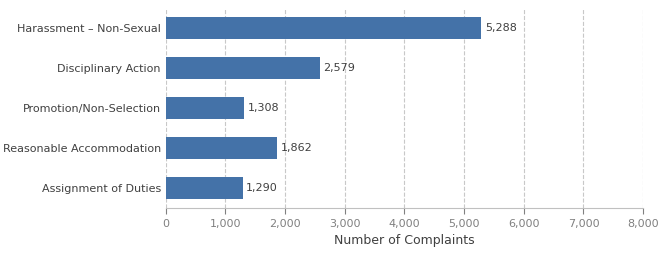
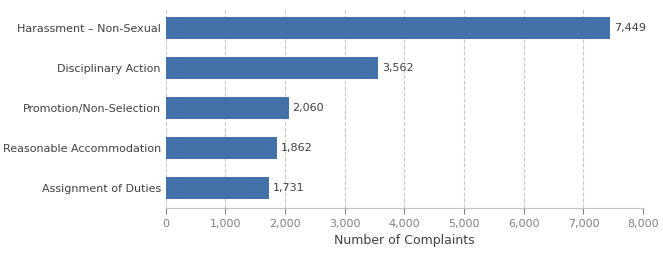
Harassment – Non-Sexual: 5,288 -> 7,449
Disciplinary Action: 2,579 -> 3,562
Promotion/Non-Selection: 1,308 -> 2,060
Assignment of Duties: 1,290 -> 1,731
